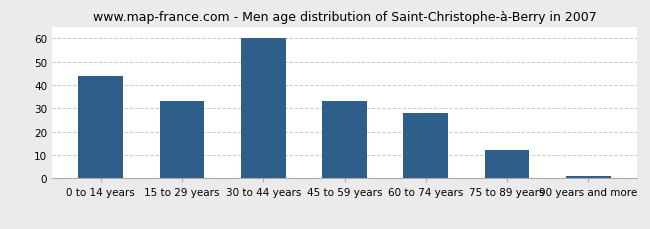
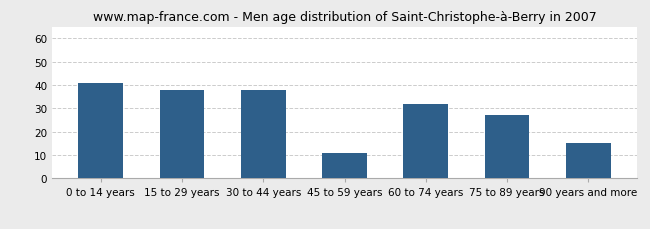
0 to 14 years: 44 -> 41
15 to 29 years: 33 -> 38
30 to 44 years: 60 -> 38
45 to 59 years: 33 -> 11
60 to 74 years: 28 -> 32
75 to 89 years: 12 -> 27
90 years and more: 1 -> 15
